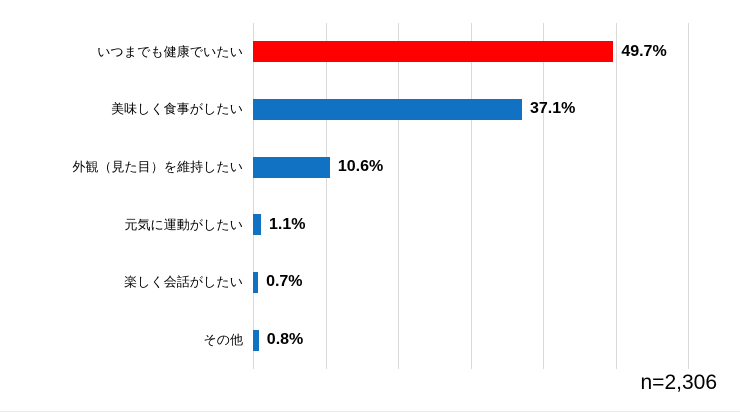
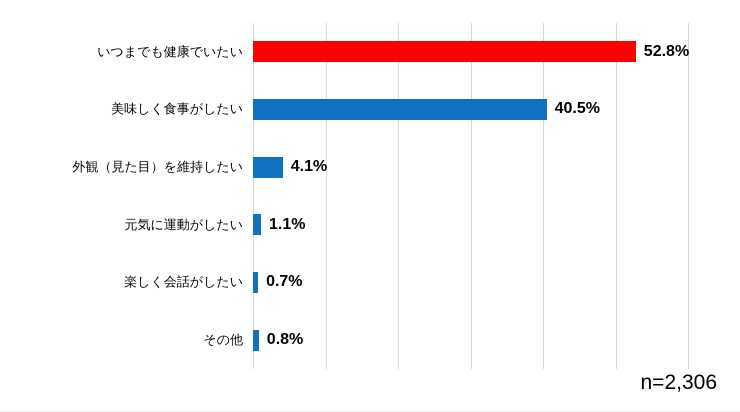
いつまでも健康でいたい: 49.7% -> 52.8%
美味しく食事がしたい: 37.1% -> 40.5%
外観（見た目）を維持したい: 10.6% -> 4.1%
